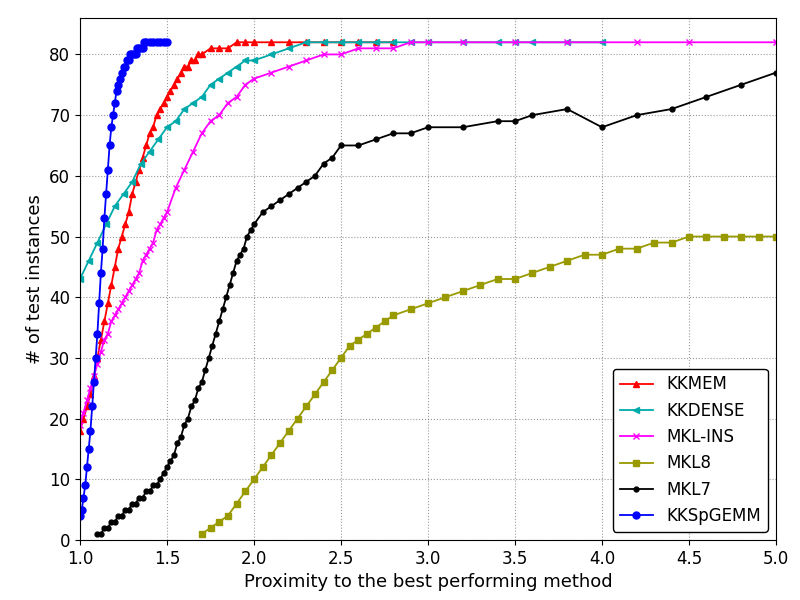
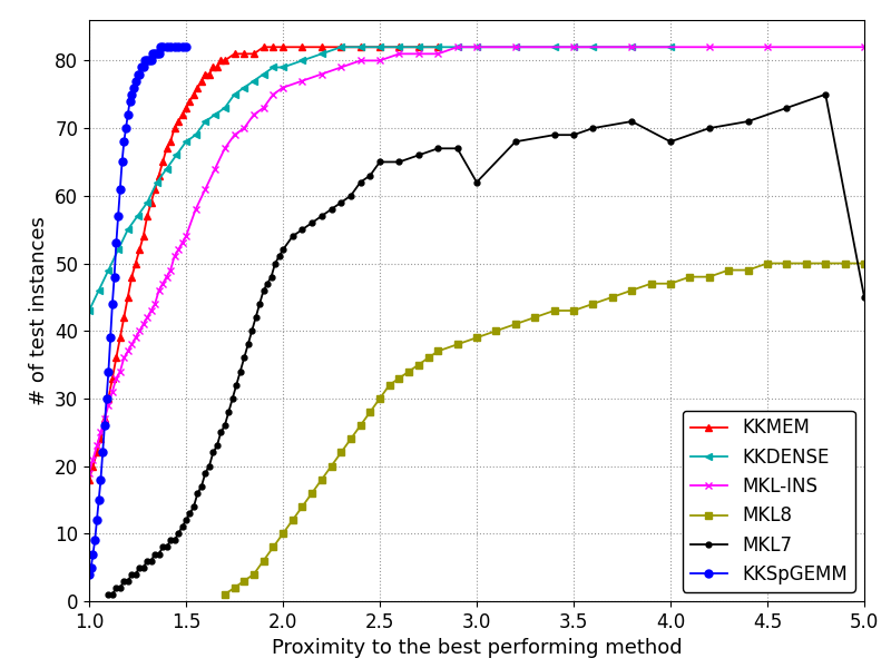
MKL7/3.0: 68 -> 62
MKL7/5.0: 77 -> 45
